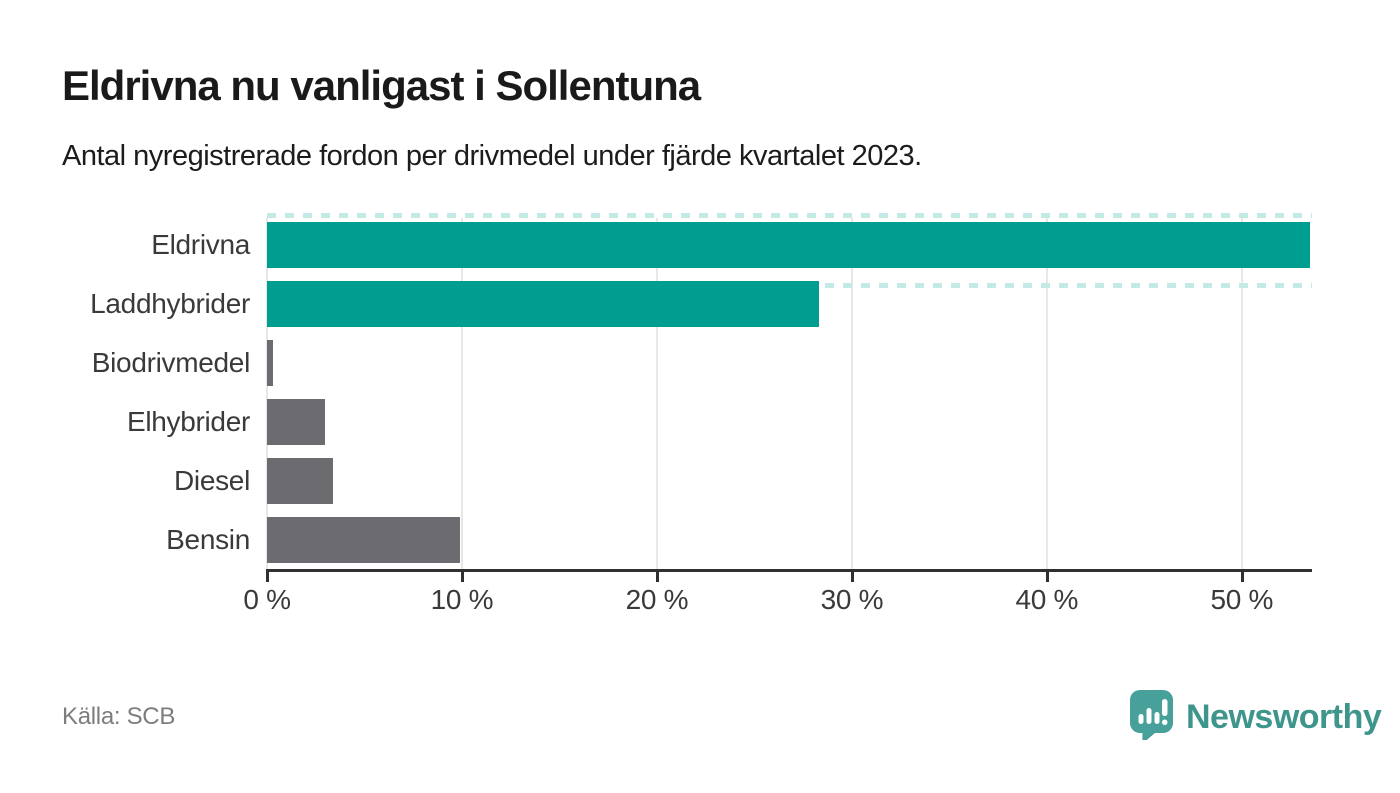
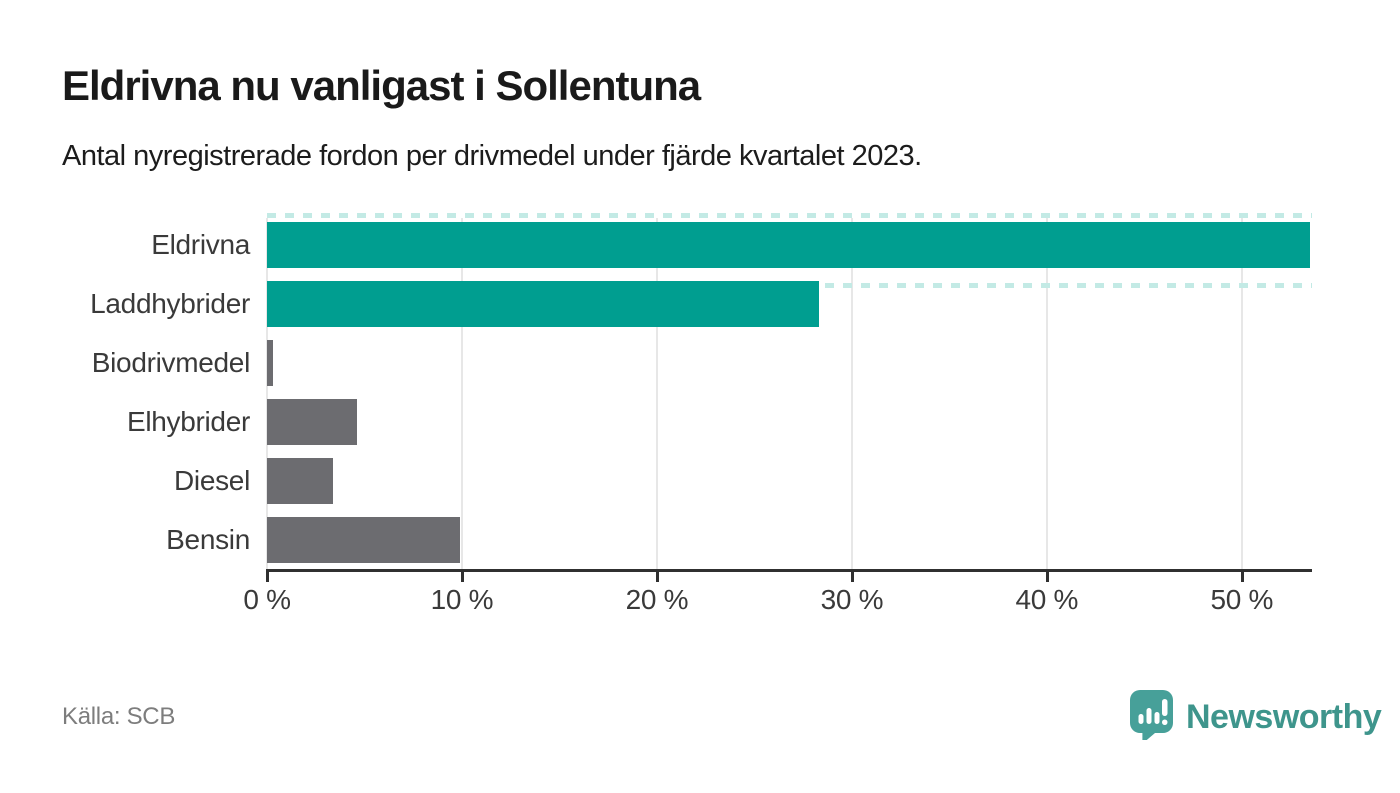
Elhybrider: 3.0% -> 4.6%
